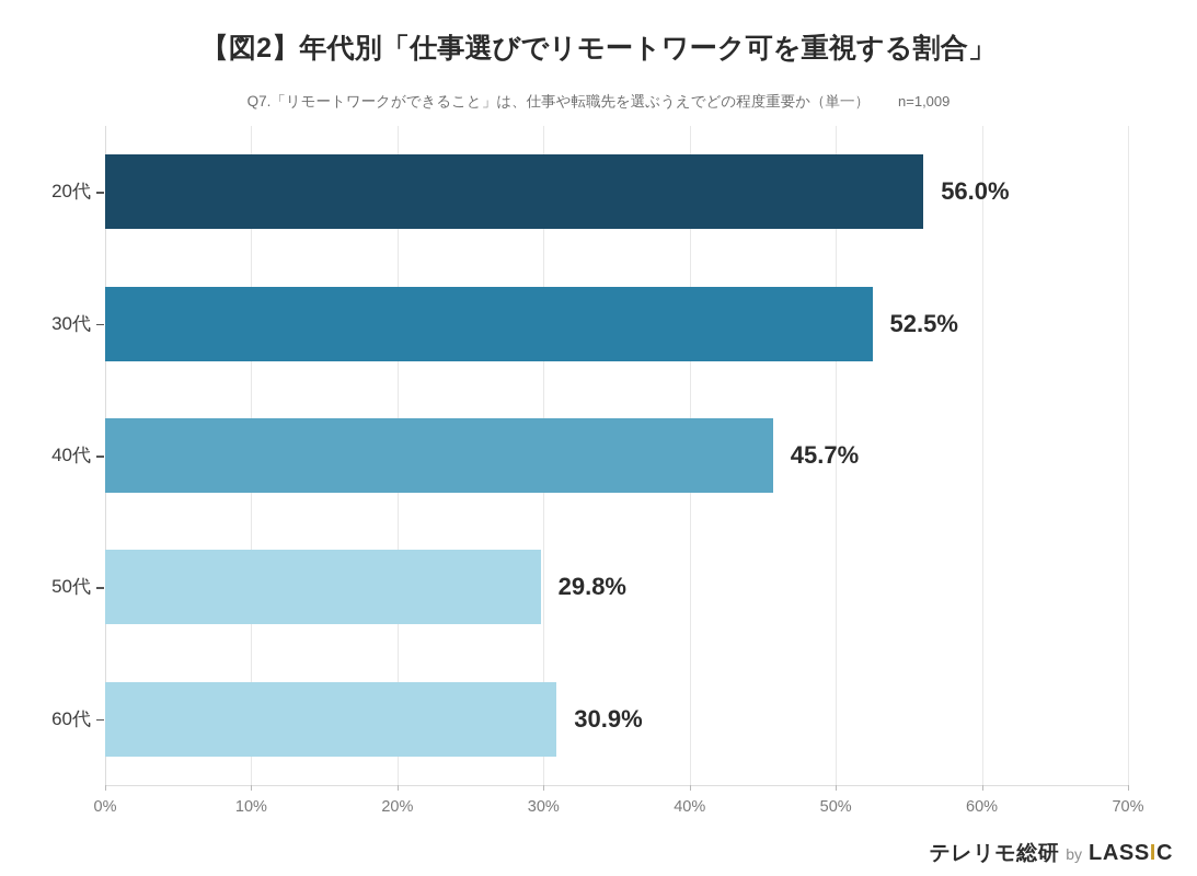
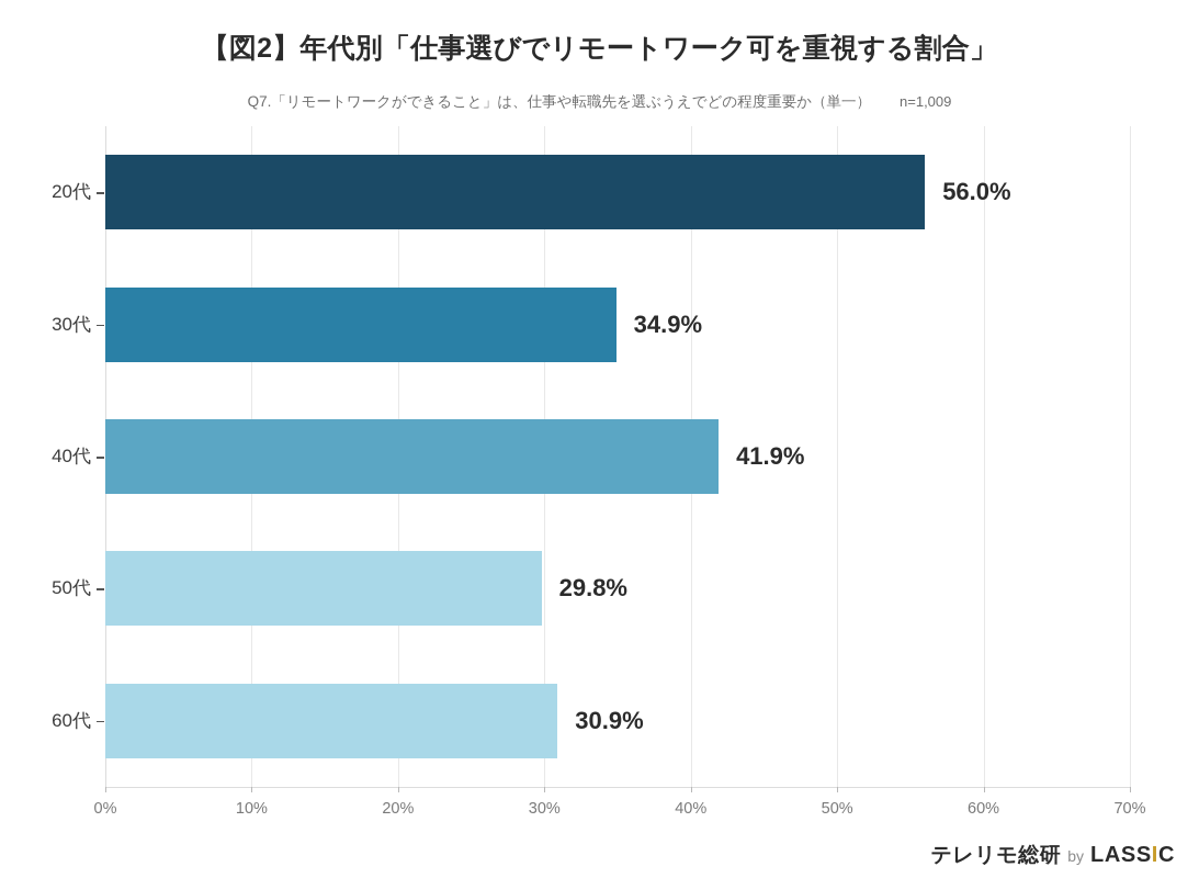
30代: 52.5% -> 34.9%
40代: 45.7% -> 41.9%
